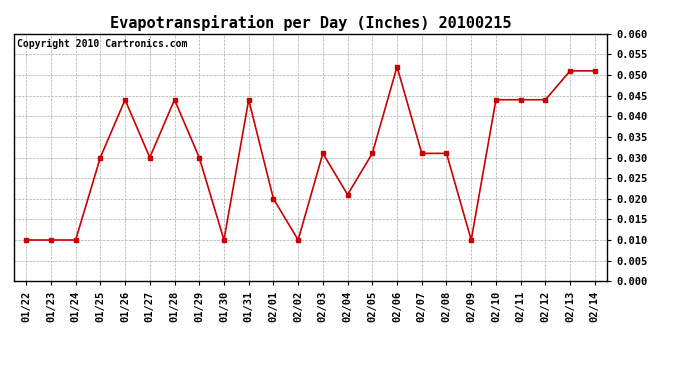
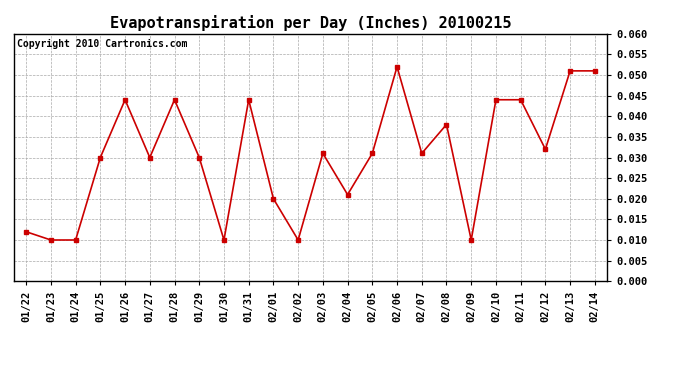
01/22: 0.010 -> 0.012
02/08: 0.031 -> 0.038
02/12: 0.044 -> 0.032
